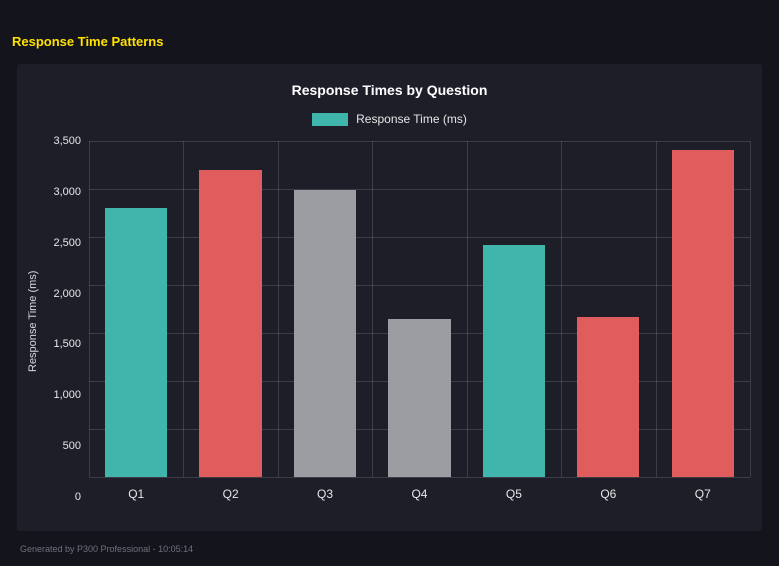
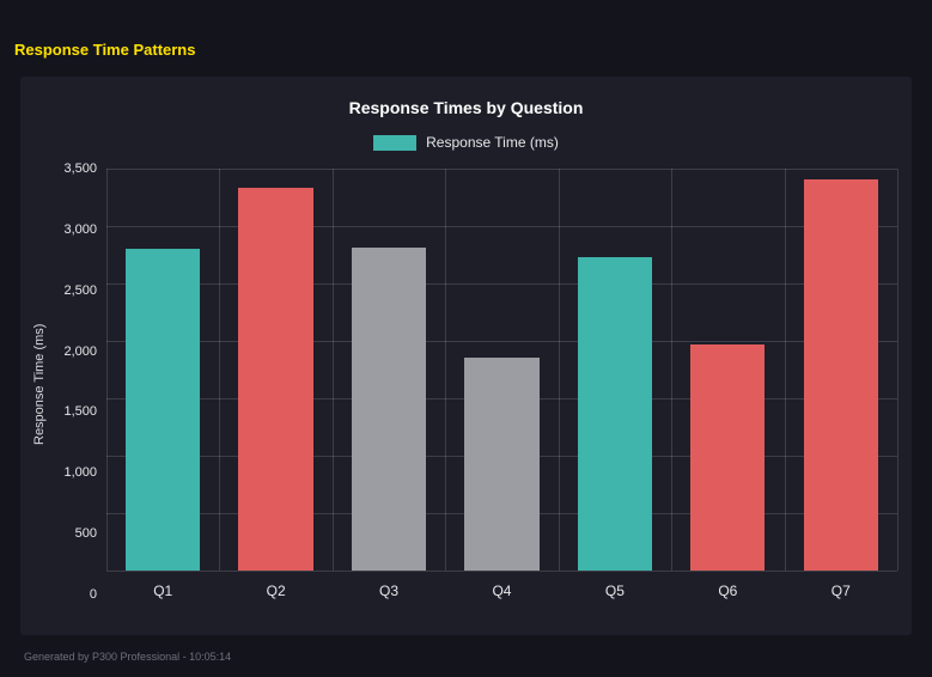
Q2: 3200 -> 3330
Q3: 2990 -> 2810
Q4: 1650 -> 1850
Q5: 2420 -> 2730
Q6: 1670 -> 1970
